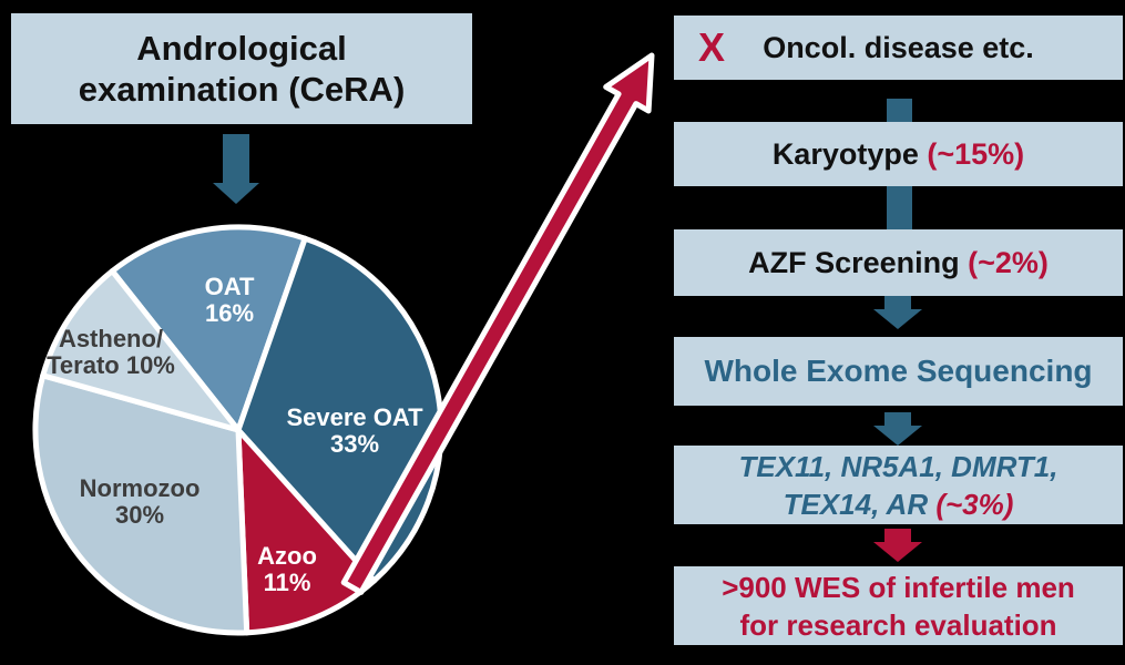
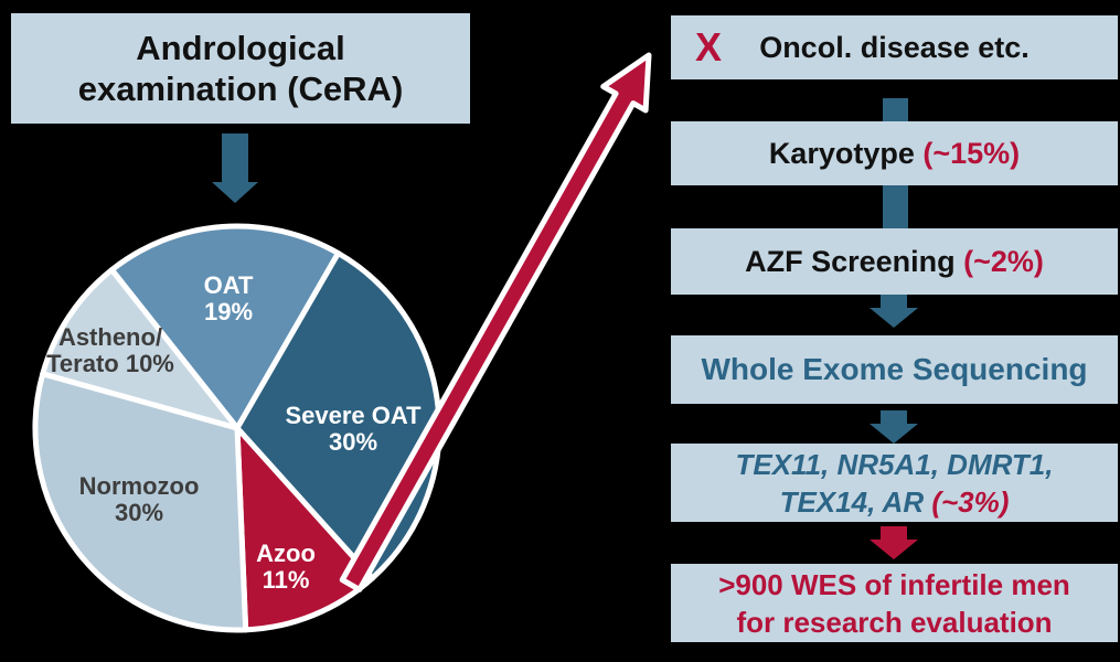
OAT: 16% -> 19%
Severe OAT: 33% -> 30%
